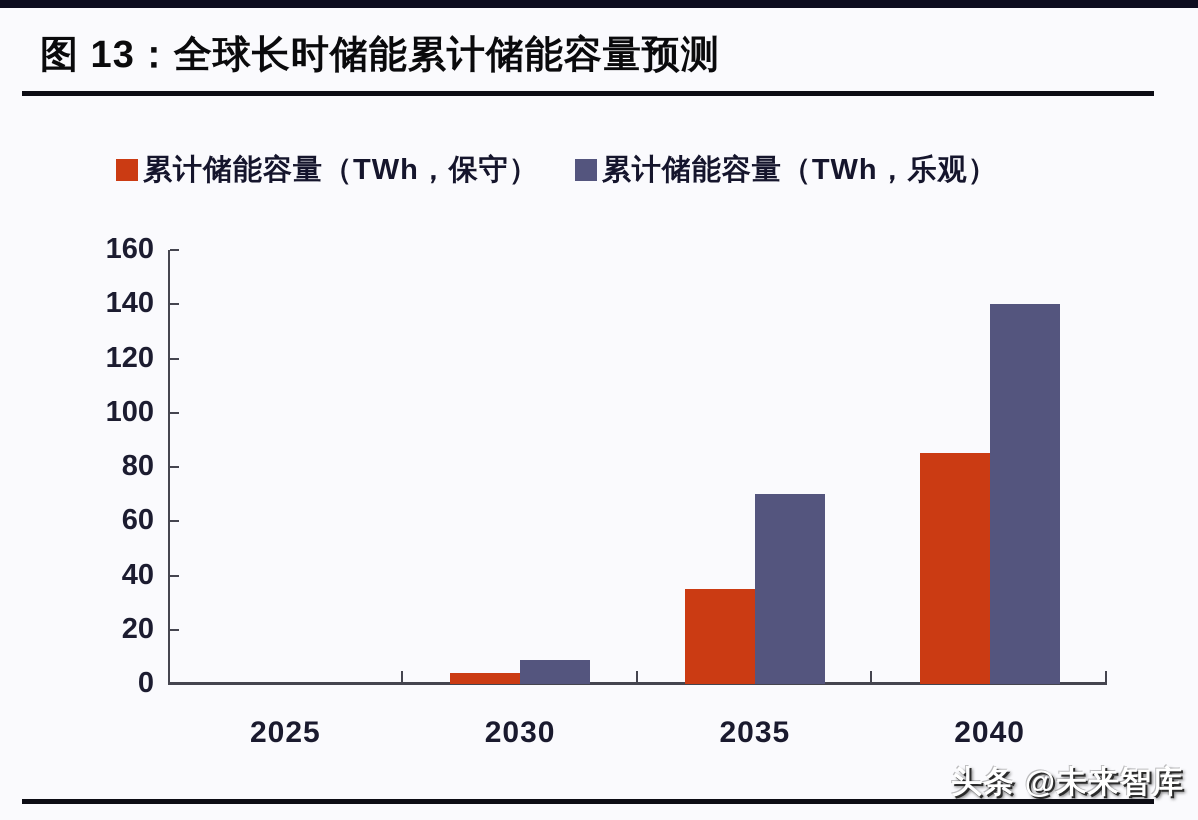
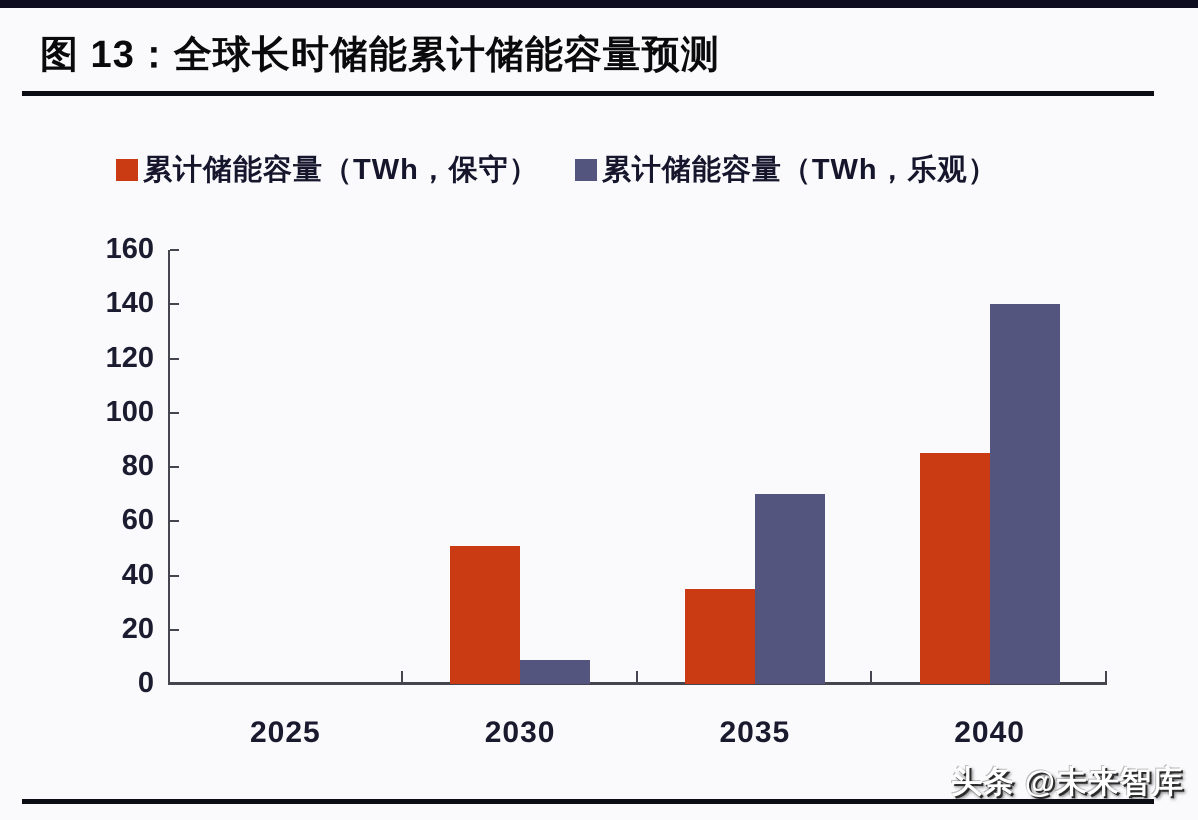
累计储能容量（TWh，保守）/2030: 4 -> 51
